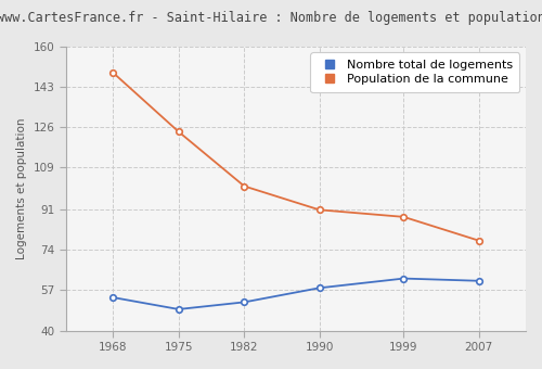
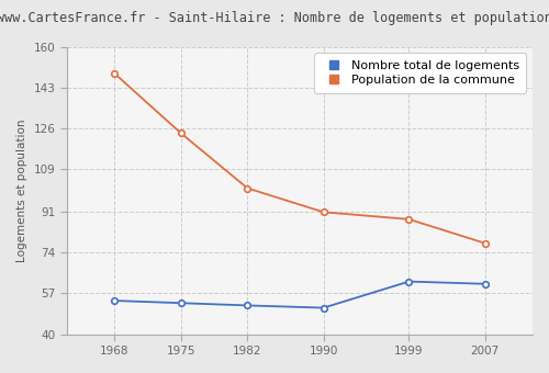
Nombre total de logements/1975: 49 -> 53
Nombre total de logements/1990: 58 -> 51
